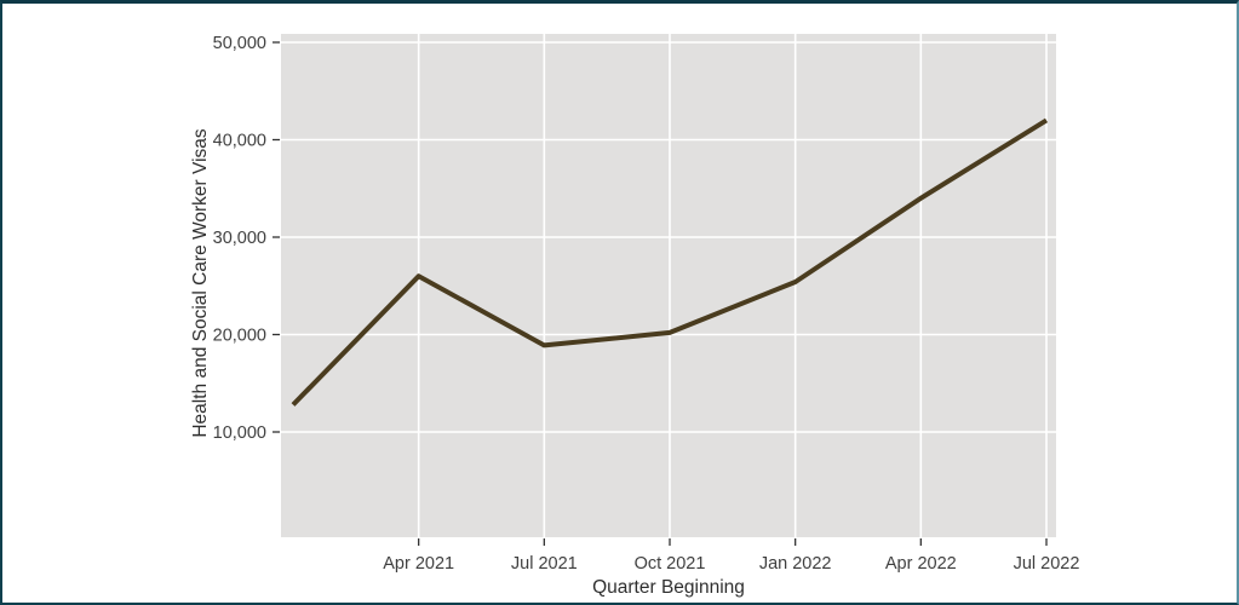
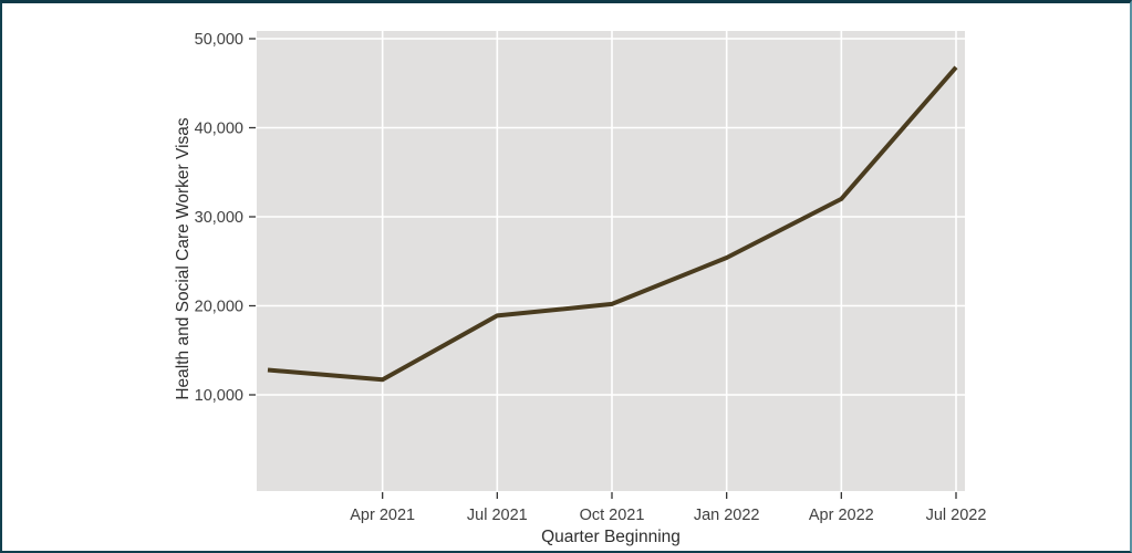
Apr 2021: 26000 -> 12000
Apr 2022: 34000 -> 32000
Jul 2022: 42000 -> 47000
